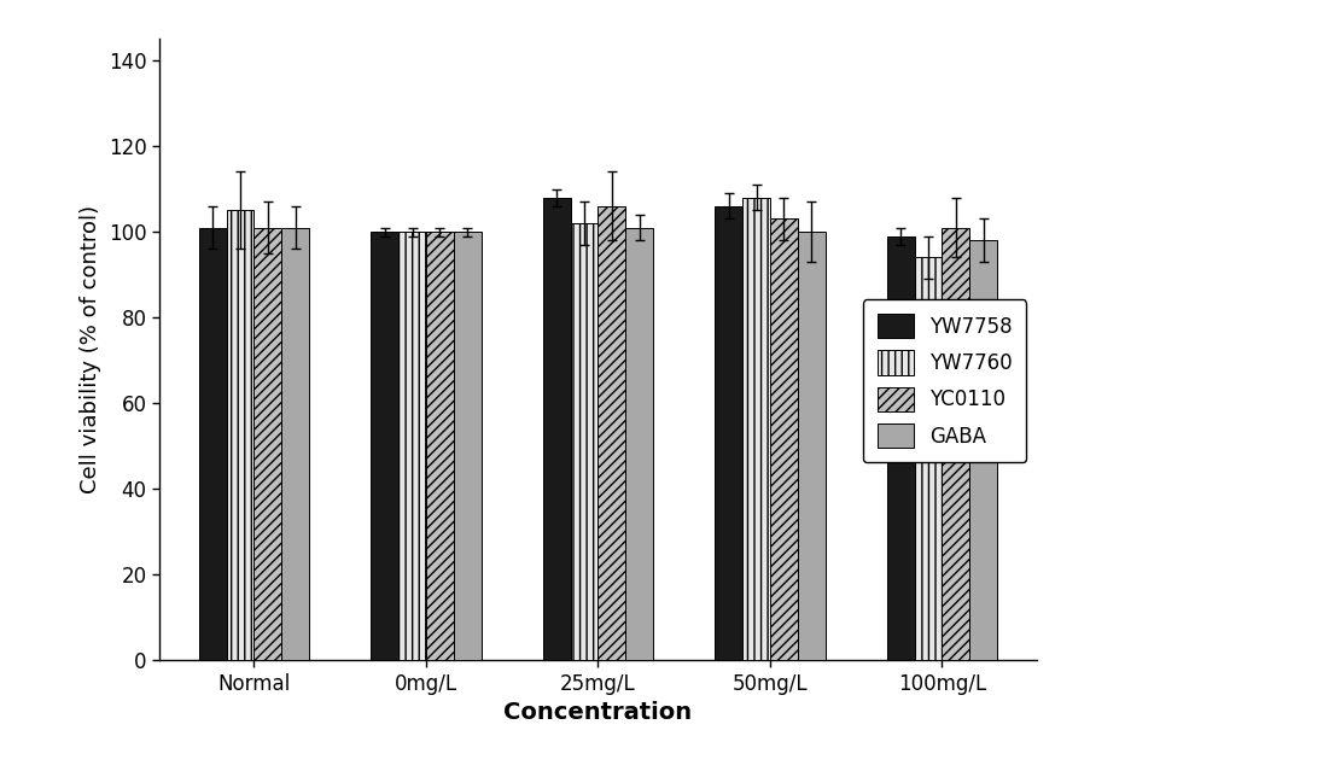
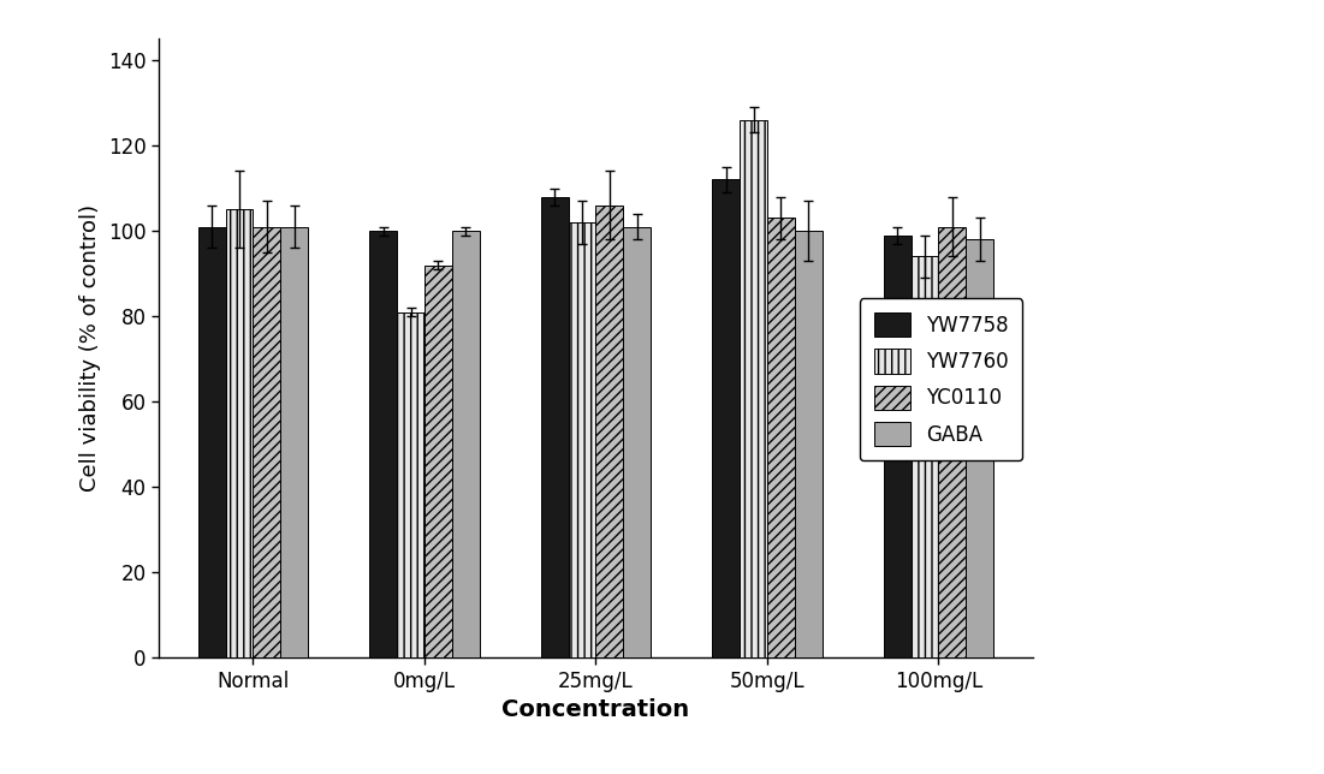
YW7760/0mg/L: 100 -> 81
YC0110/0mg/L: 100 -> 92
YW7758/50mg/L: 106 -> 112
YW7760/50mg/L: 108 -> 126
